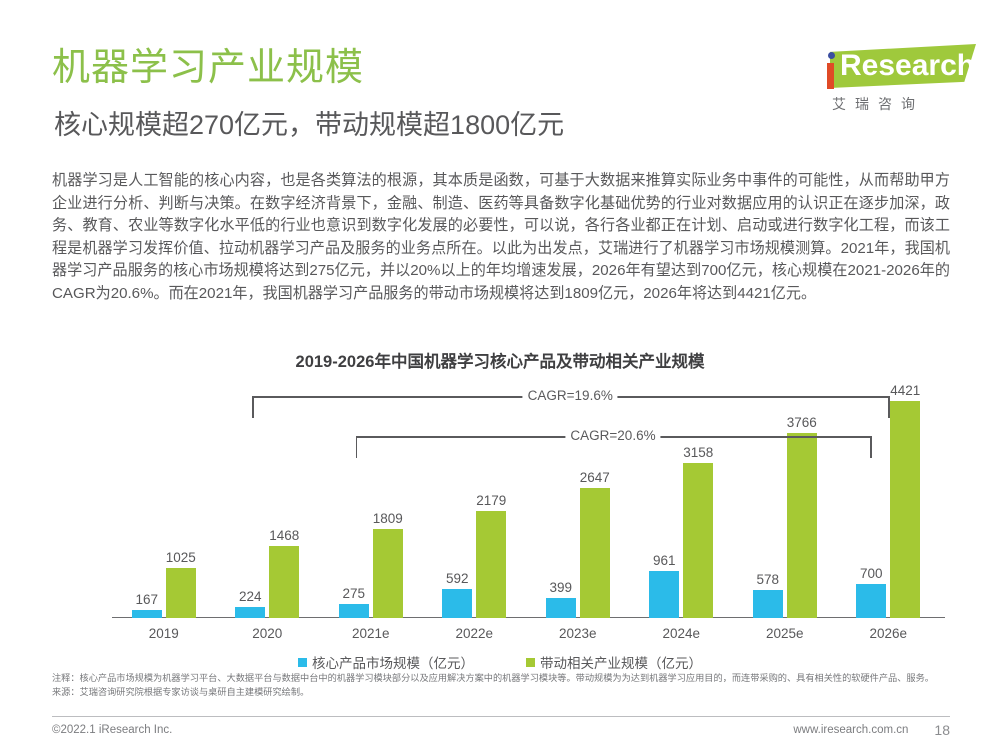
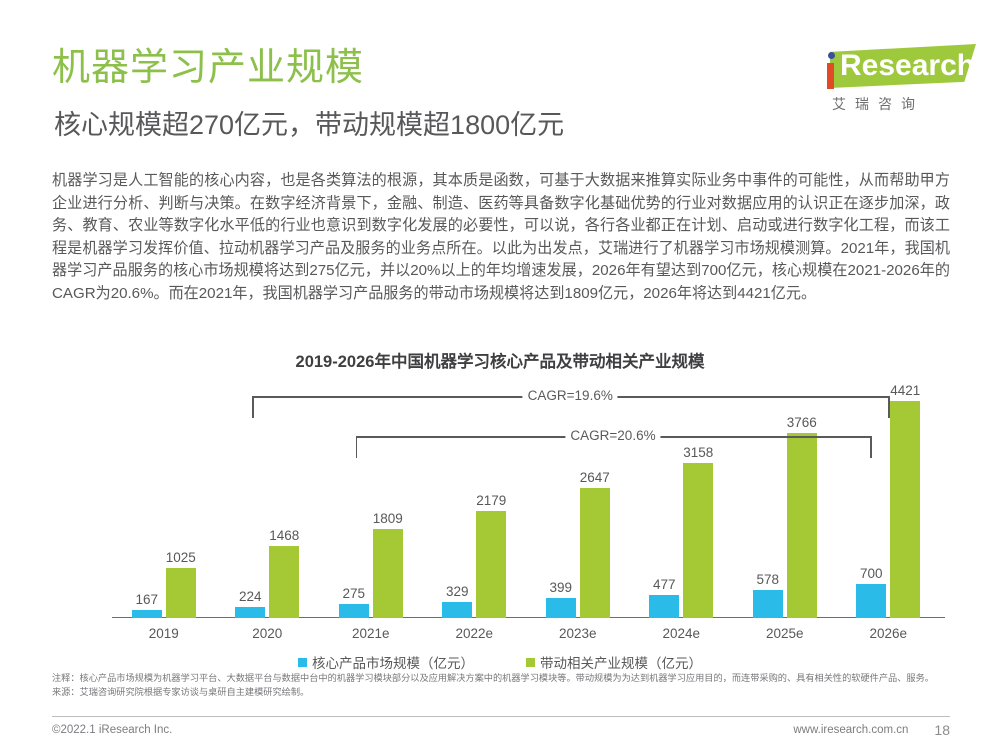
核心产品市场规模（亿元）/2022e: 592 -> 329
核心产品市场规模（亿元）/2024e: 961 -> 477
